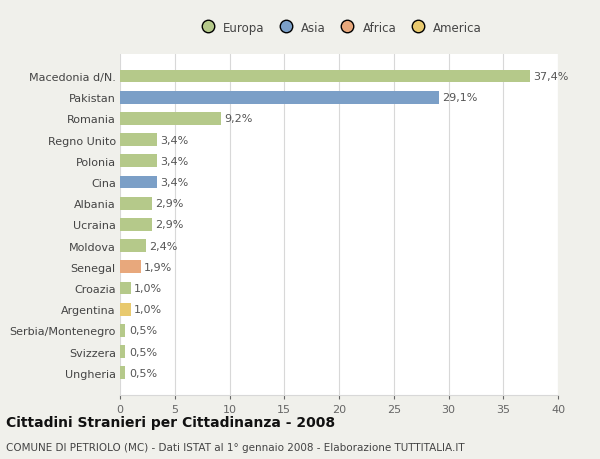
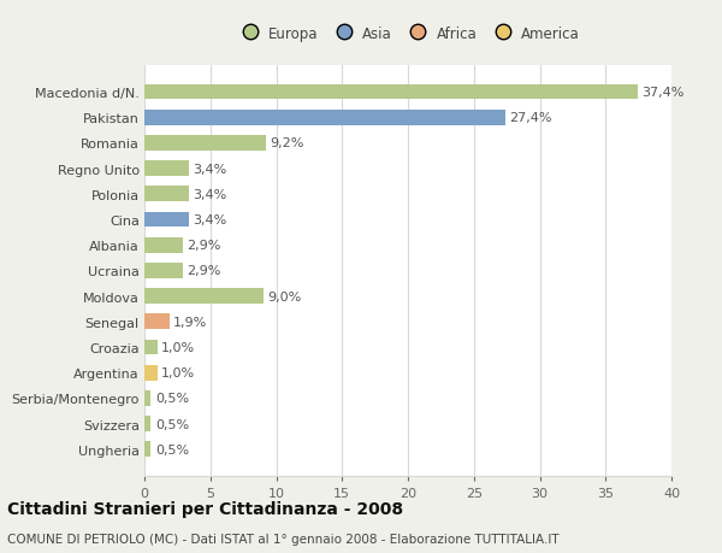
Pakistan: 29,1% -> 27,4%
Moldova: 2,4% -> 9,0%
